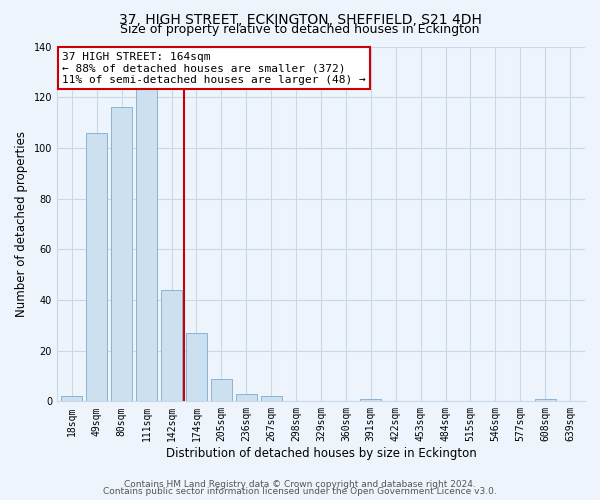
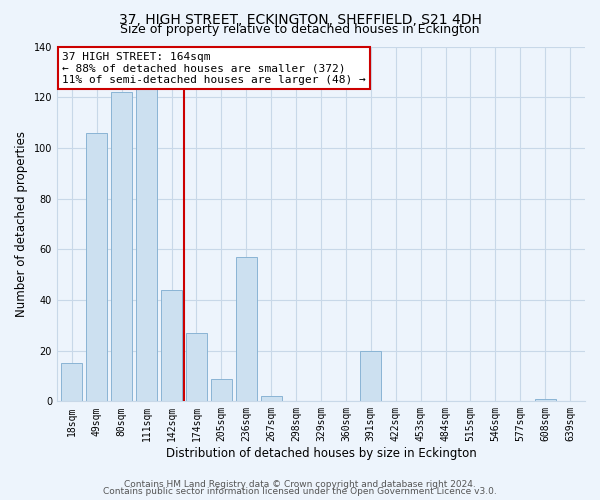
18sqm: 2 -> 15
80sqm: 116 -> 122
236sqm: 3 -> 57
391sqm: 1 -> 20
